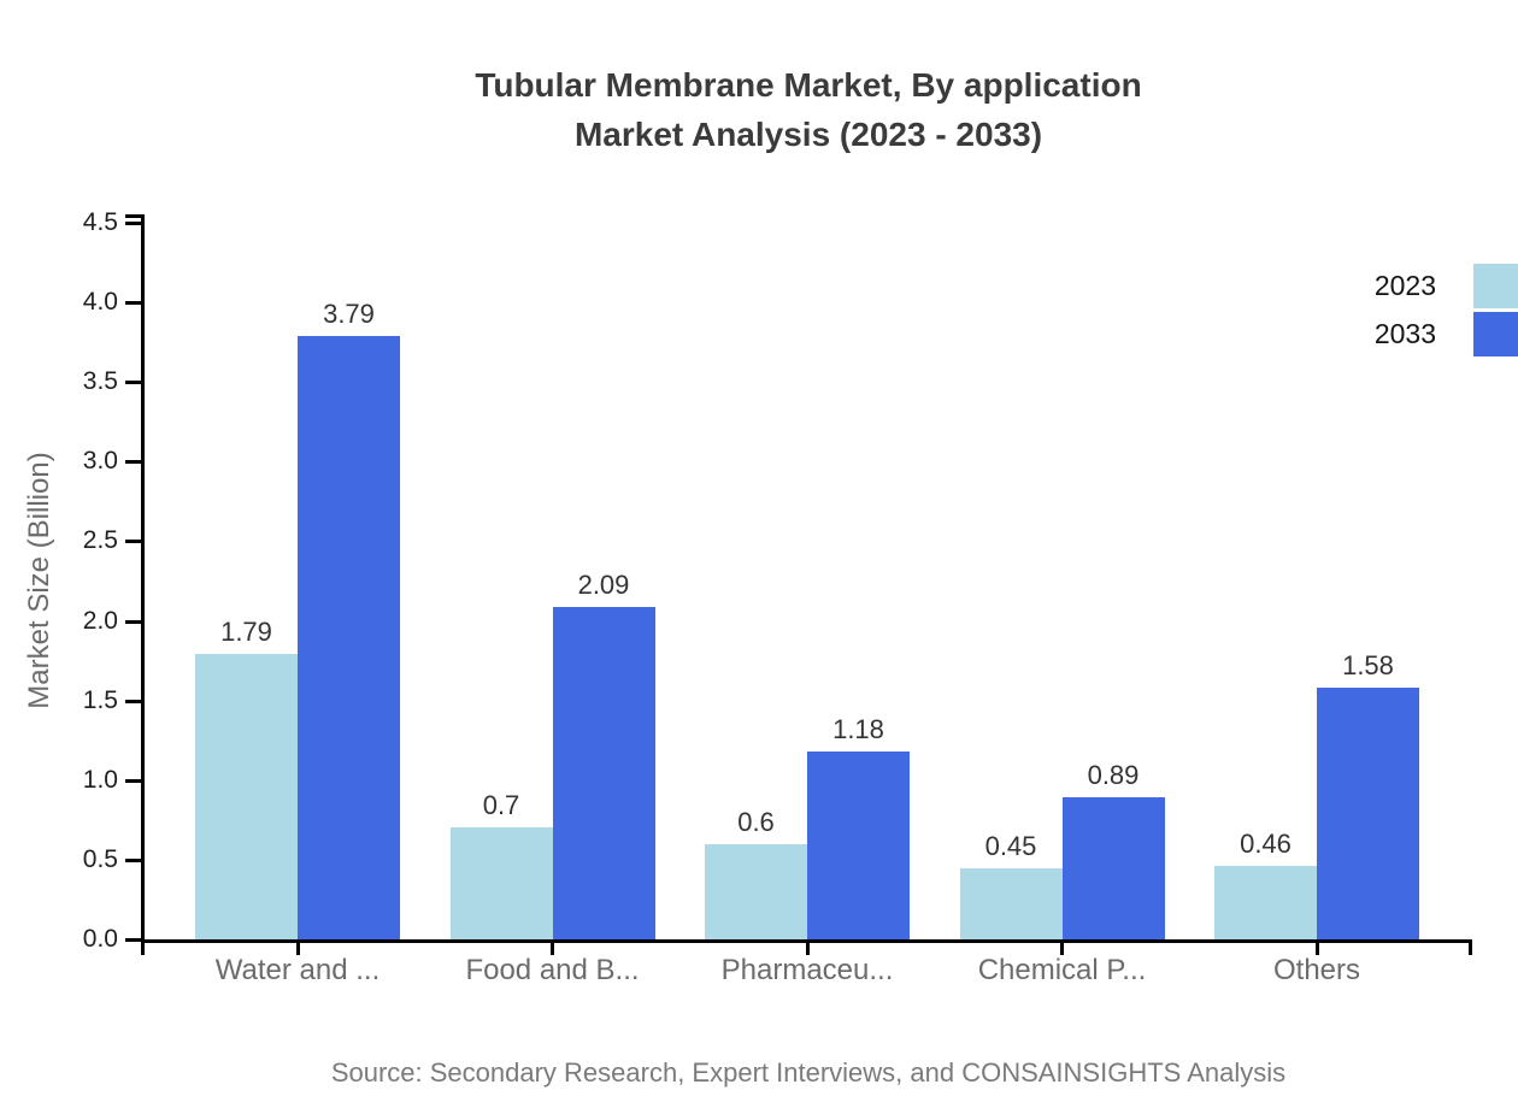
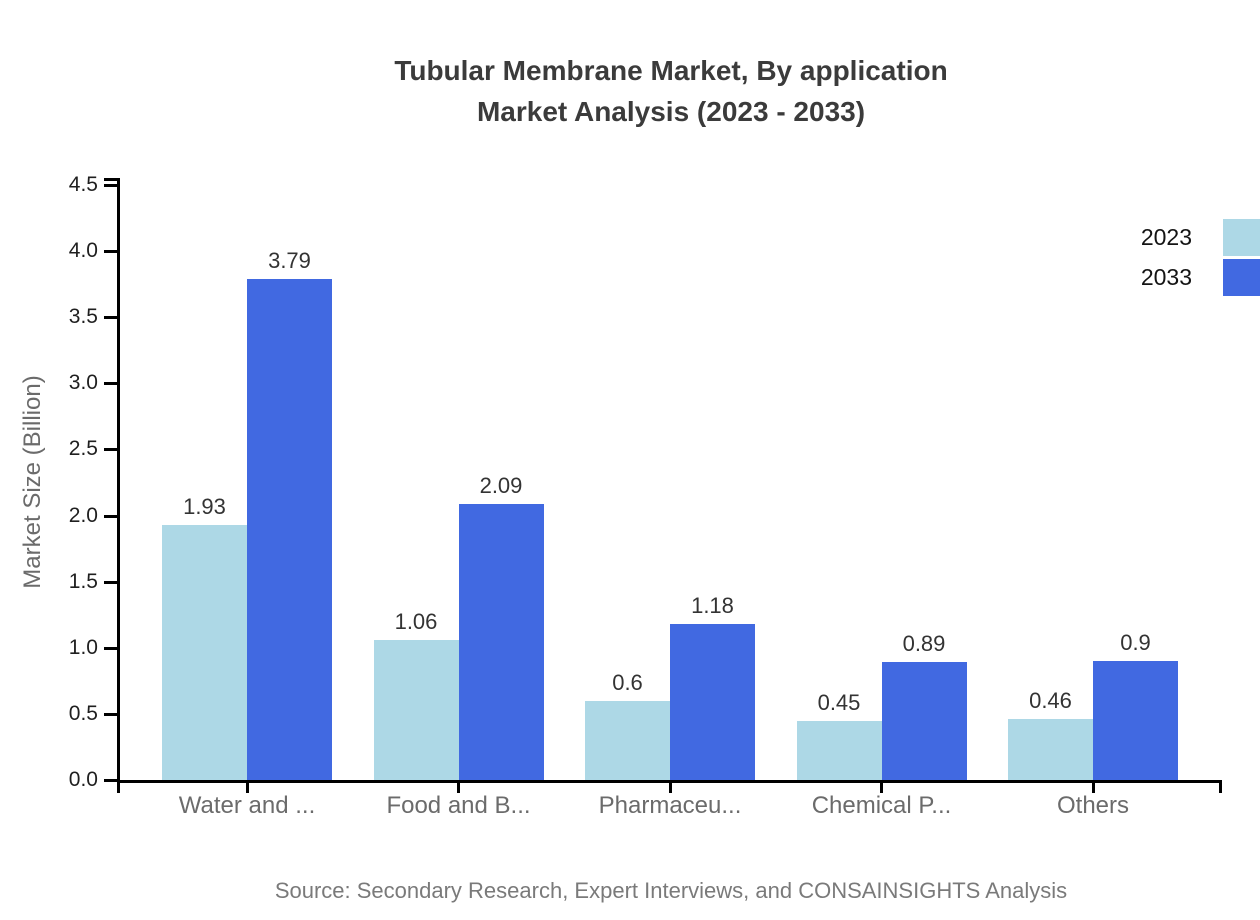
2023/Water and ...: 1.79 -> 1.93
2023/Food and B...: 0.7 -> 1.06
2033/Others: 1.58 -> 0.9
